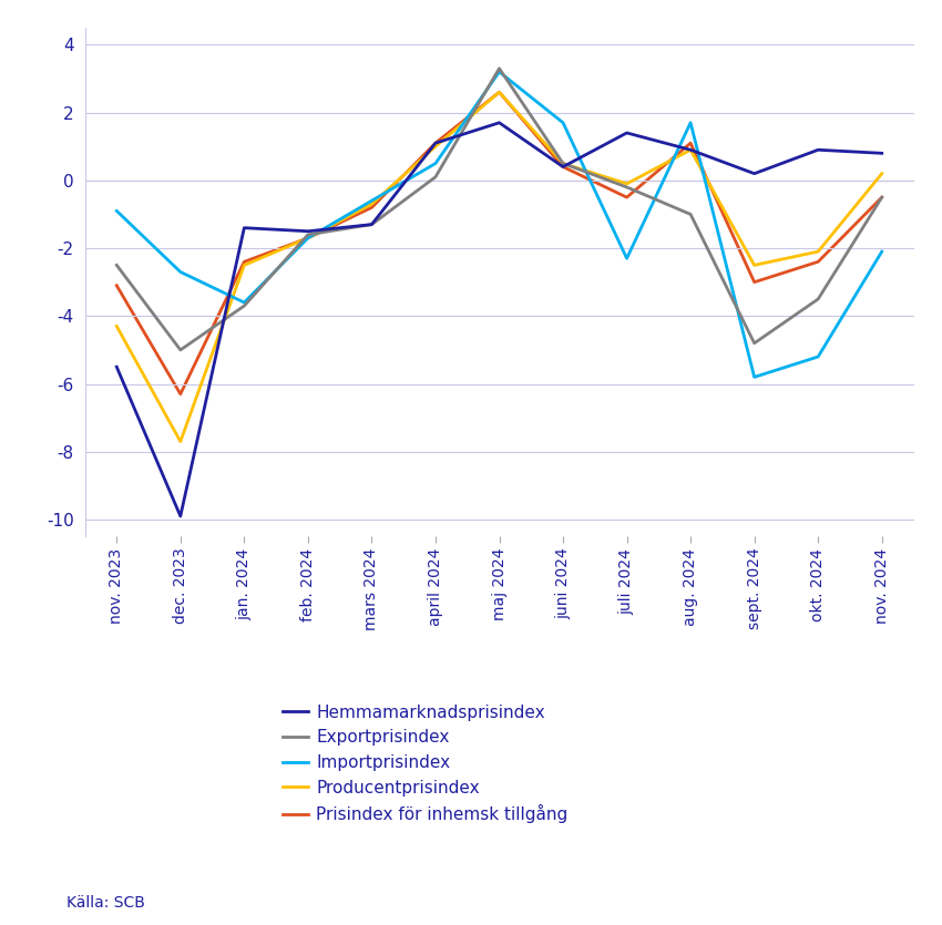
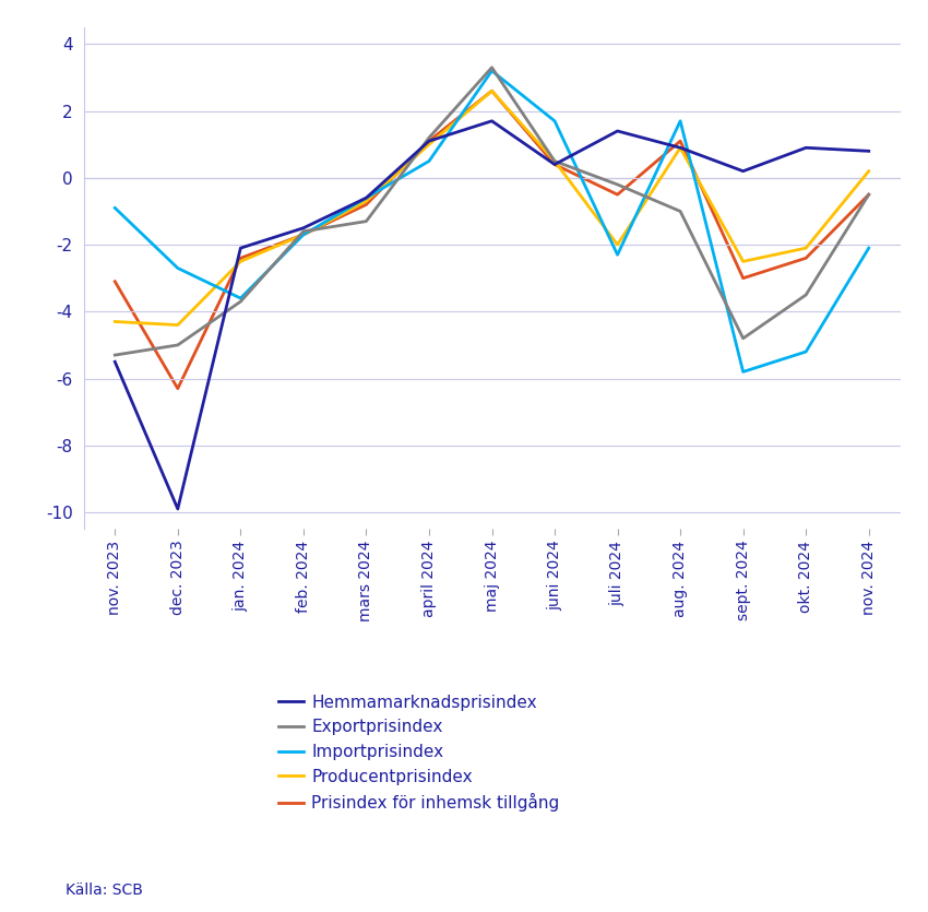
Exportprisindex/nov. 2023: -2.5 -> -5.3
Producentprisindex/dec. 2023: -7.7 -> -4.4
Hemmamarknadsprisindex/jan. 2024: -1.4 -> -2.1
Hemmamarknadsprisindex/mars 2024: -1.3 -> -0.6
Exportprisindex/april 2024: 0.1 -> 1.2
Producentprisindex/juli 2024: -0.1 -> -2.0
